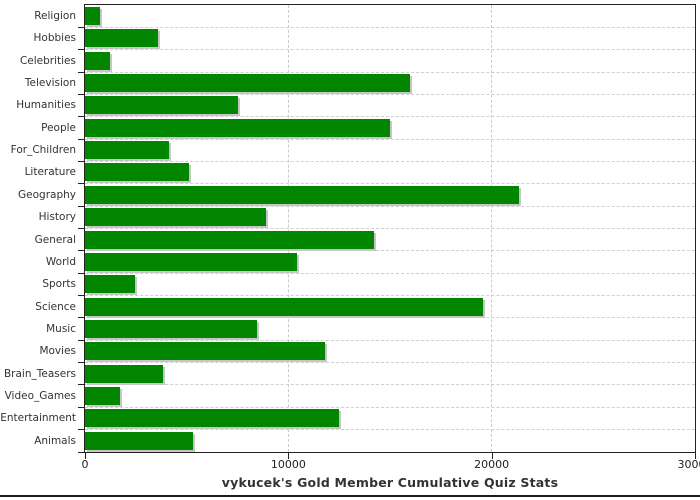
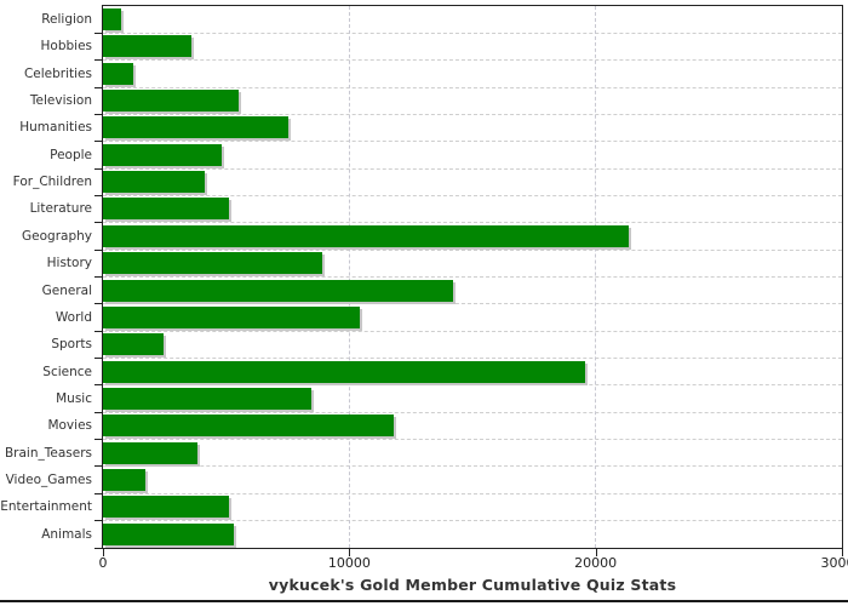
Television: 16000 -> 5500
People: 15000 -> 4800
Entertainment: 12500 -> 5100
